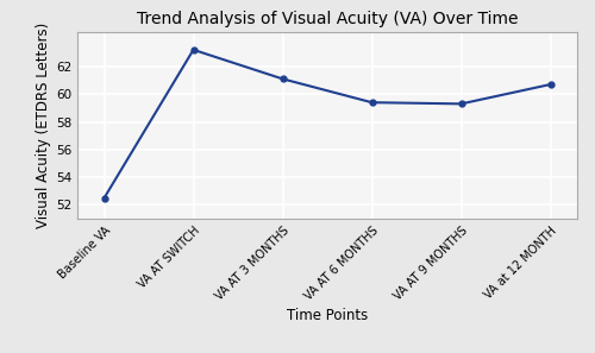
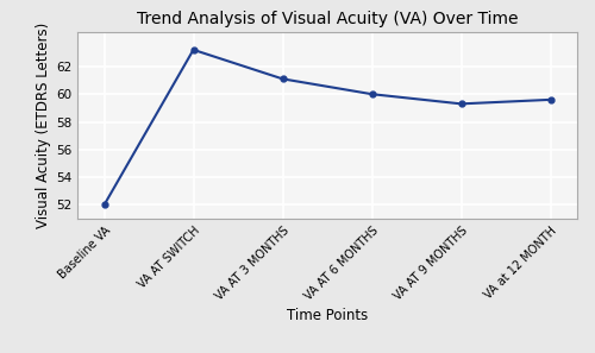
Baseline VA: 52.5 -> 52.0
VA AT 6 MONTHS: 59.4 -> 60.0
VA at 12 MONTH: 60.7 -> 59.6
